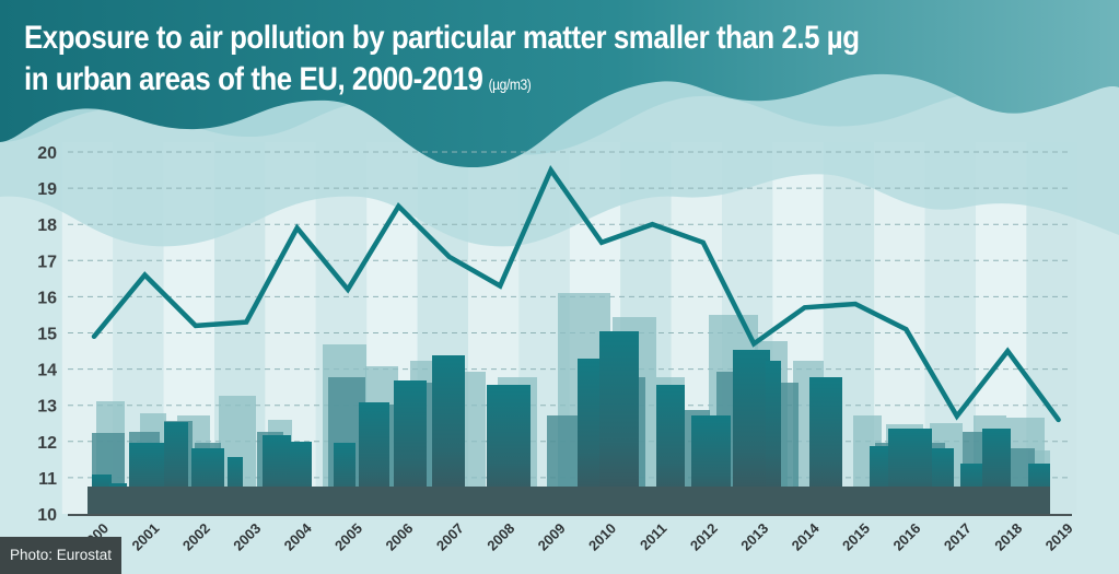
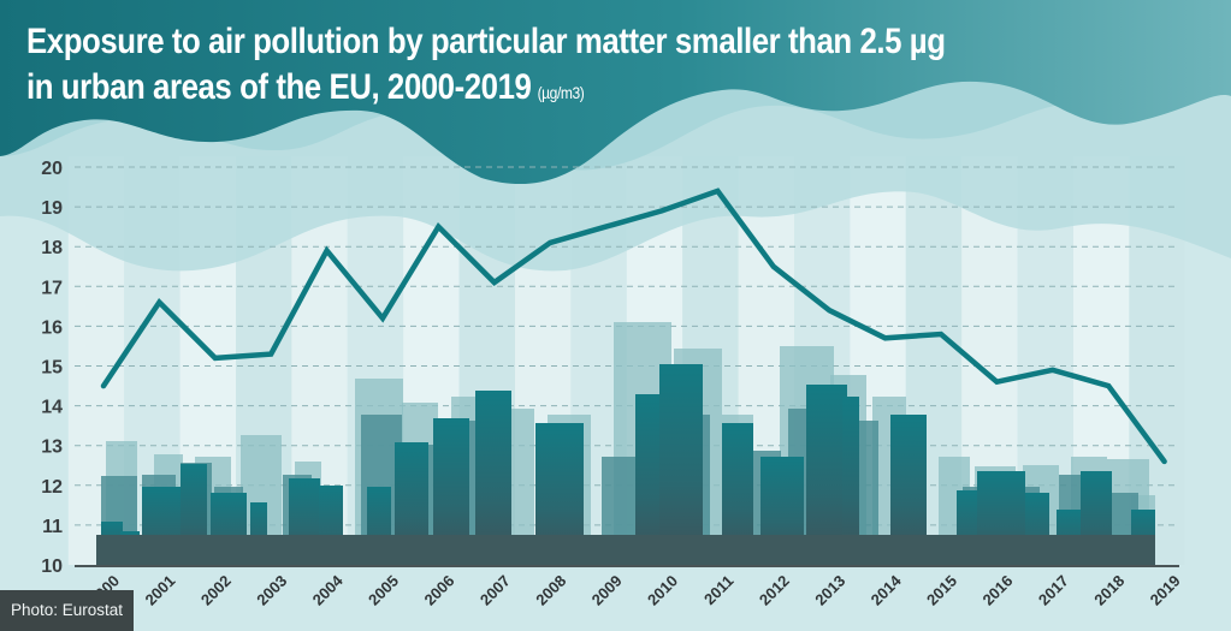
2000: 14.9 -> 14.5
2008: 16.3 -> 18.1
2009: 19.5 -> 18.5
2010: 17.5 -> 18.9
2011: 18.0 -> 19.4
2013: 14.7 -> 16.4
2016: 15.1 -> 14.6
2017: 12.7 -> 14.9
